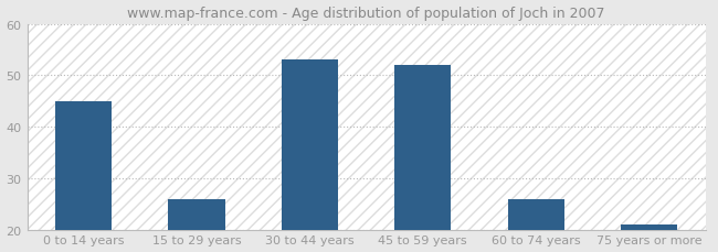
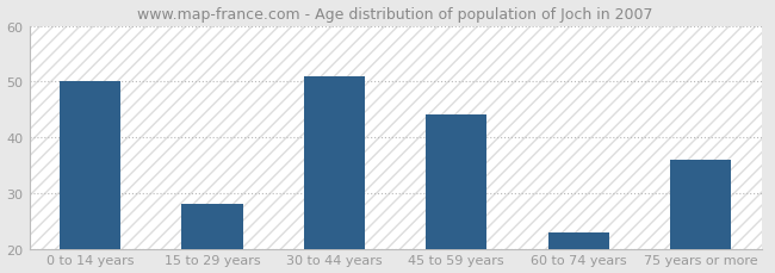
0 to 14 years: 45 -> 50
15 to 29 years: 26 -> 28
30 to 44 years: 53 -> 51
45 to 59 years: 52 -> 44
60 to 74 years: 26 -> 23
75 years or more: 21 -> 36
